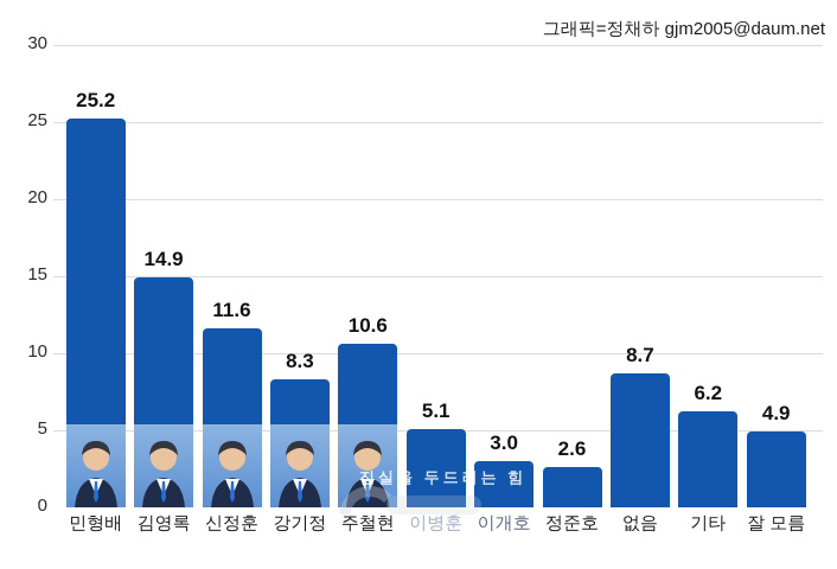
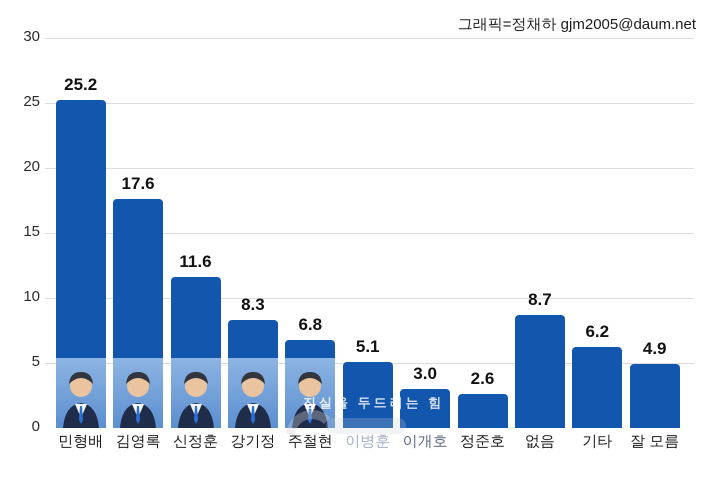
김영록: 14.9 -> 17.6
주철현: 10.6 -> 6.8
